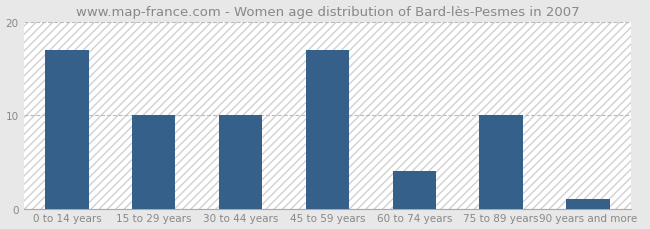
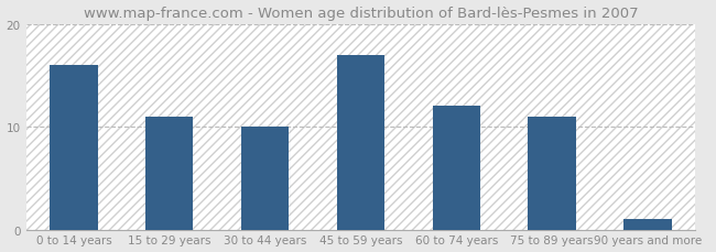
0 to 14 years: 17 -> 16
15 to 29 years: 10 -> 11
60 to 74 years: 4 -> 12
75 to 89 years: 10 -> 11
